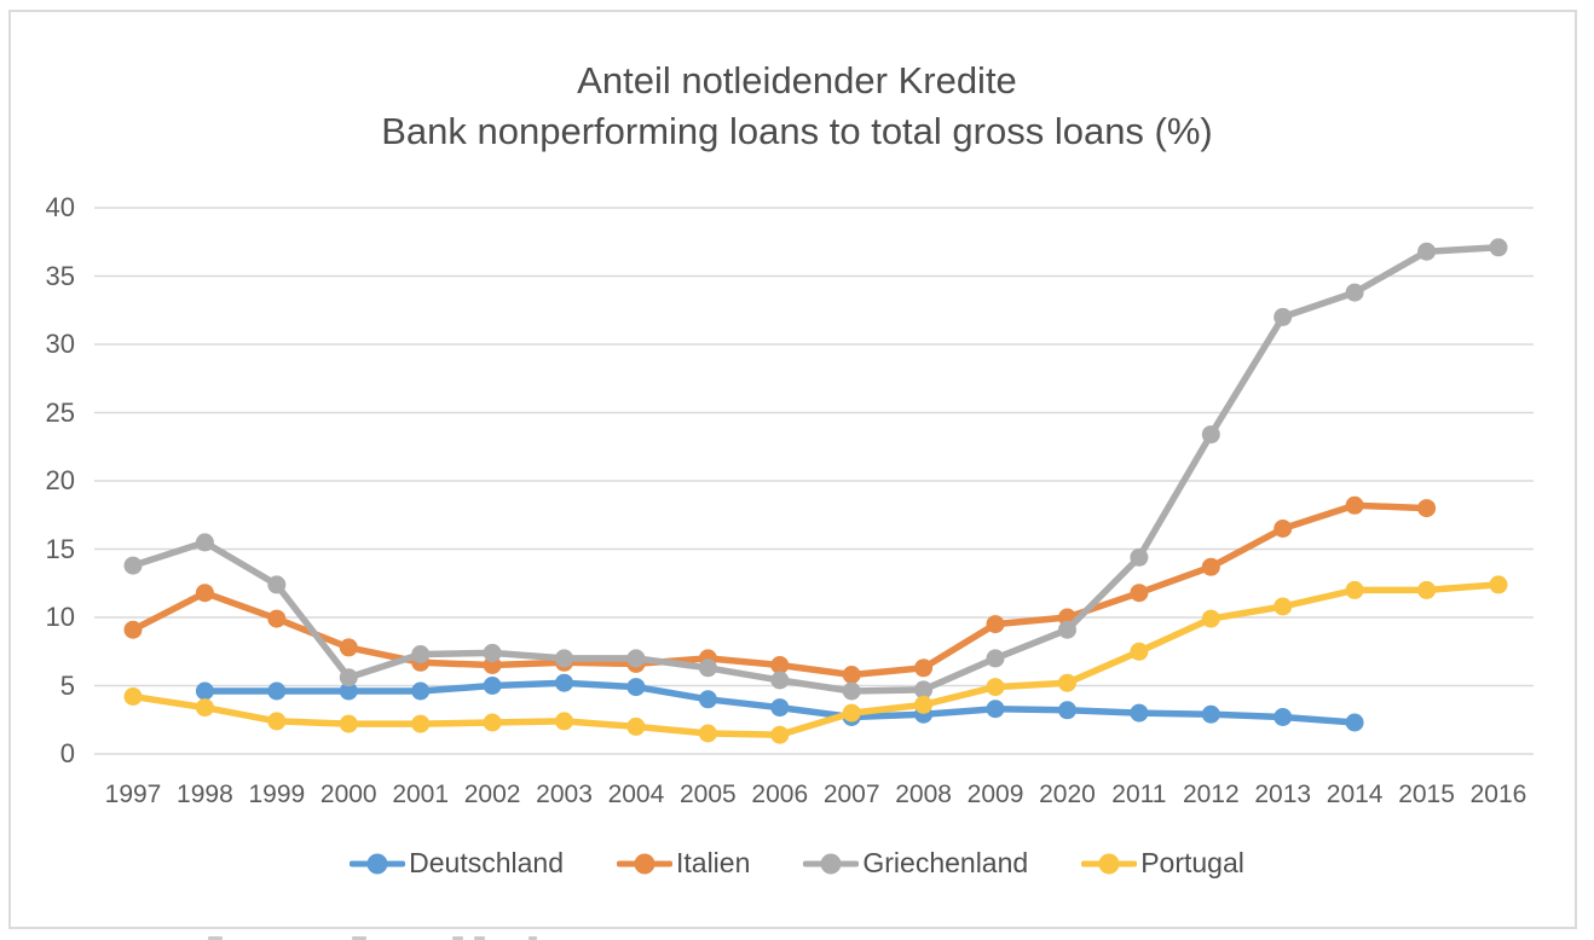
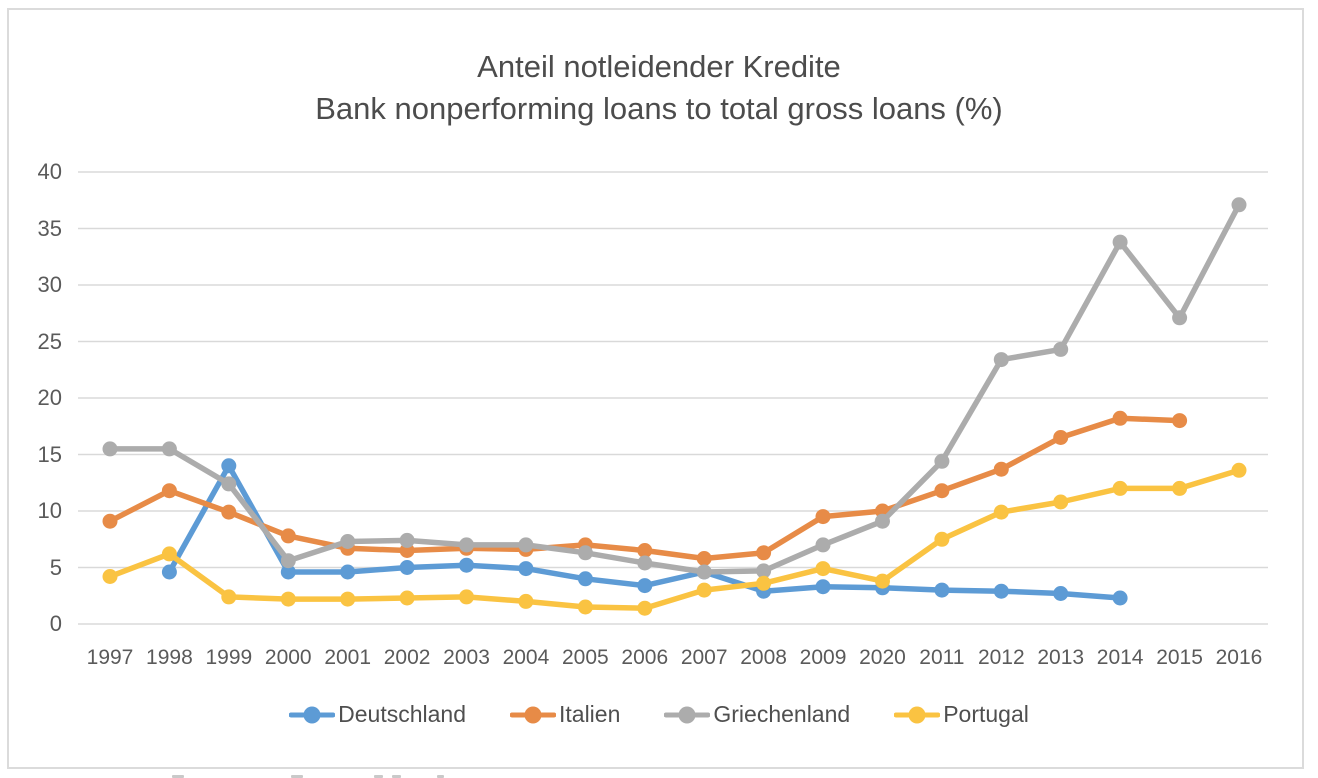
Griechenland/1997: 13.8 -> 15.5
Portugal/1998: 3.4 -> 6.2
Deutschland/1999: 4.6 -> 14.0
Deutschland/2007: 2.7 -> 4.6
Portugal/2020: 5.2 -> 3.8
Griechenland/2013: 32.0 -> 24.3
Griechenland/2015: 36.8 -> 27.1
Portugal/2016: 12.4 -> 13.6
